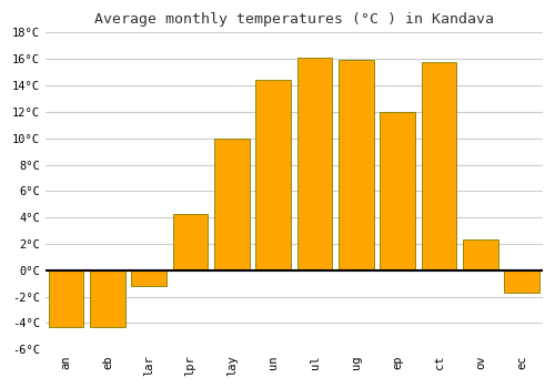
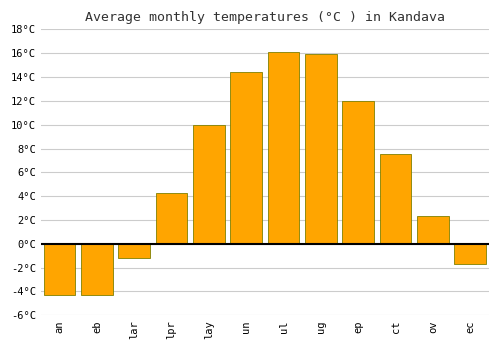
ct: 15.8°C -> 7.5°C
